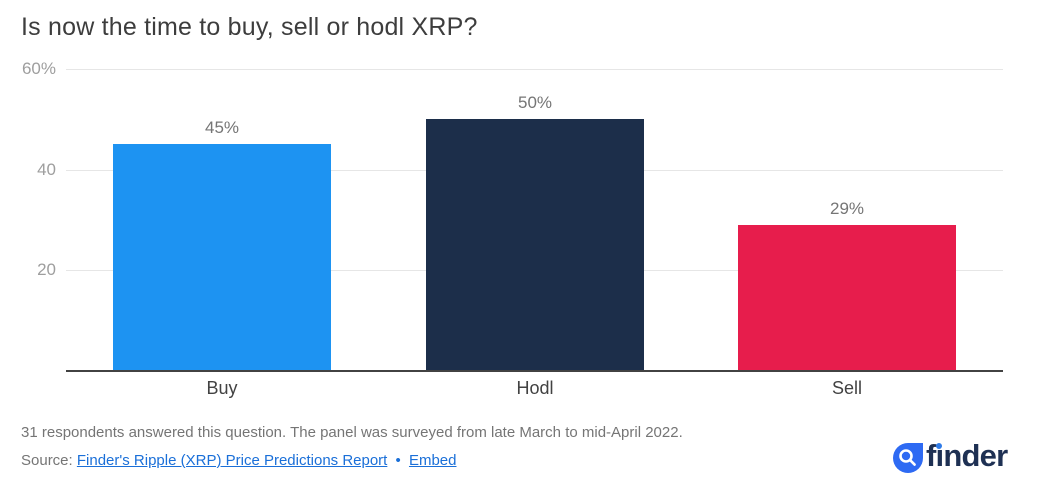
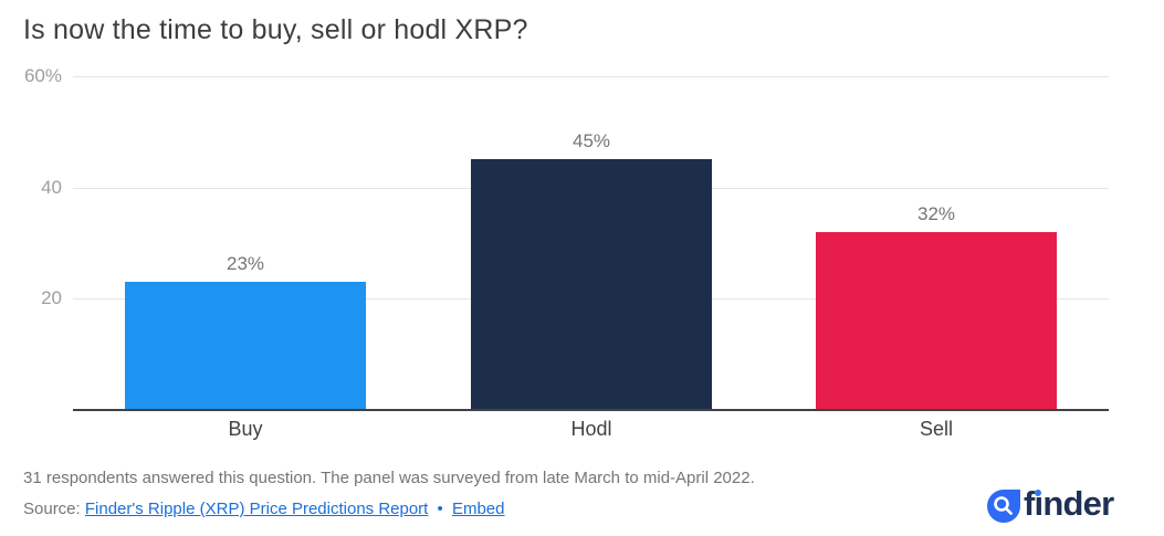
Buy: 45% -> 23%
Hodl: 50% -> 45%
Sell: 29% -> 32%
